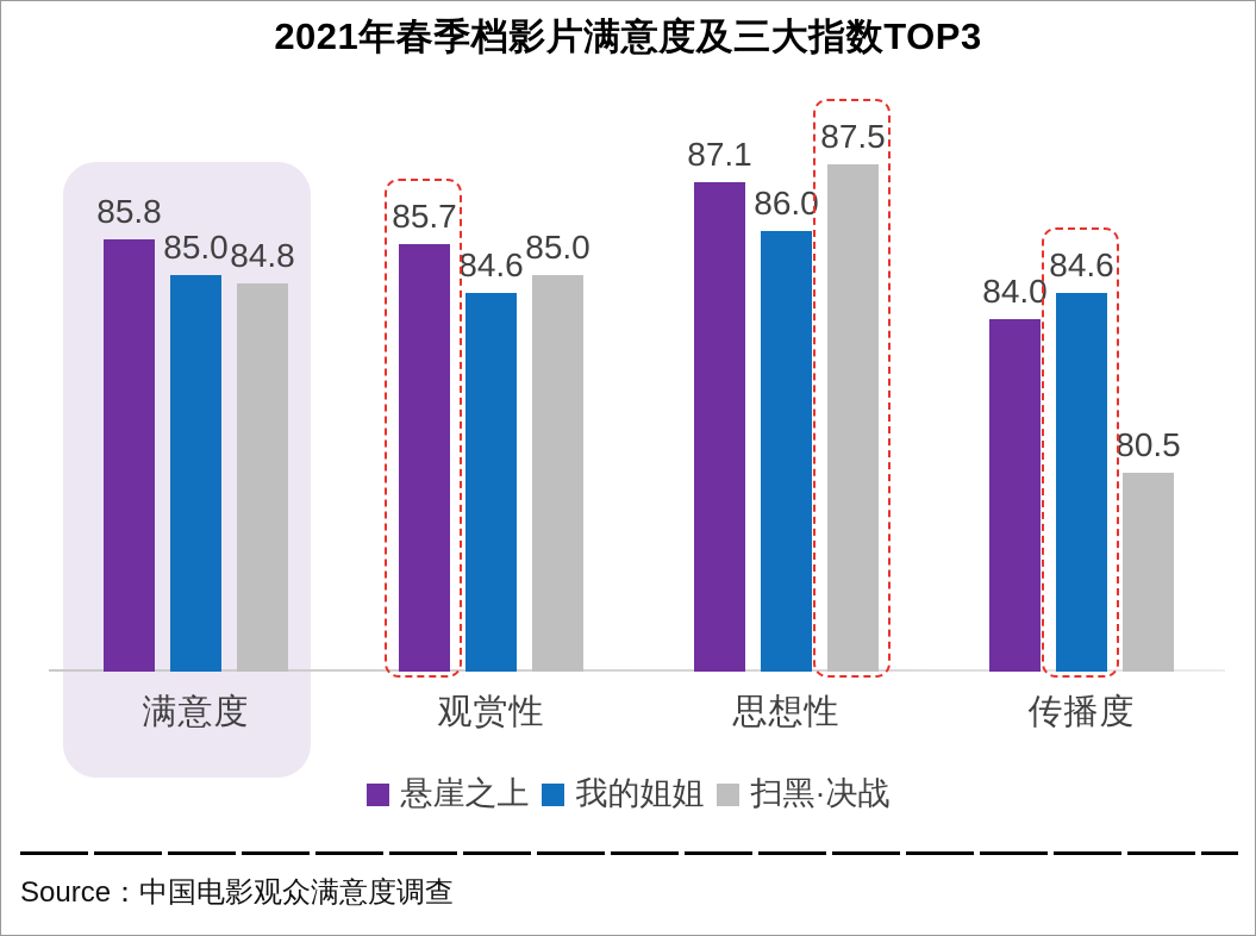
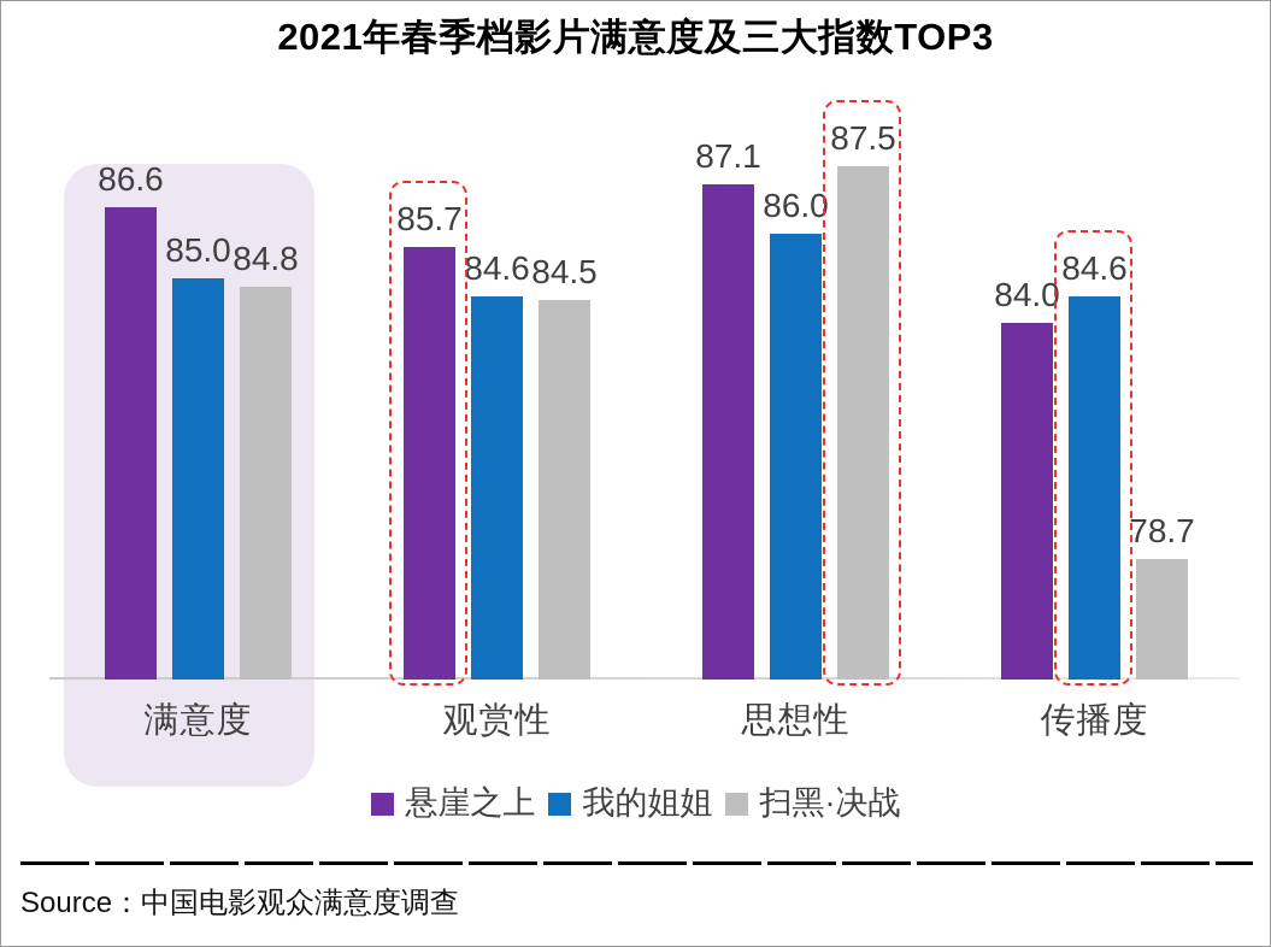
悬崖之上/满意度: 85.8 -> 86.6
扫黑·决战/观赏性: 85.0 -> 84.5
扫黑·决战/传播度: 80.5 -> 78.7
